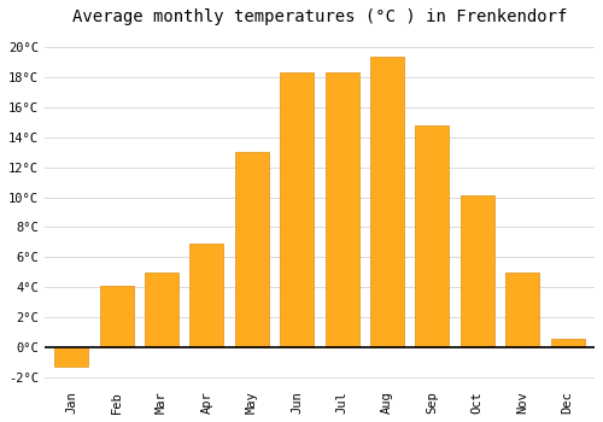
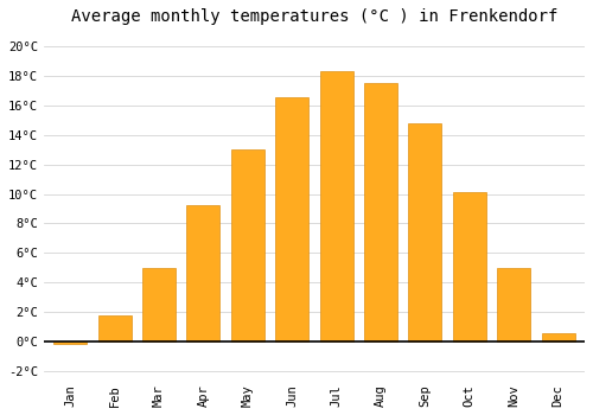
Jan: -1.3°C -> -0.1°C
Feb: 4.1°C -> 1.8°C
Apr: 6.9°C -> 9.2°C
Jun: 18.3°C -> 16.5°C
Aug: 19.3°C -> 17.5°C
